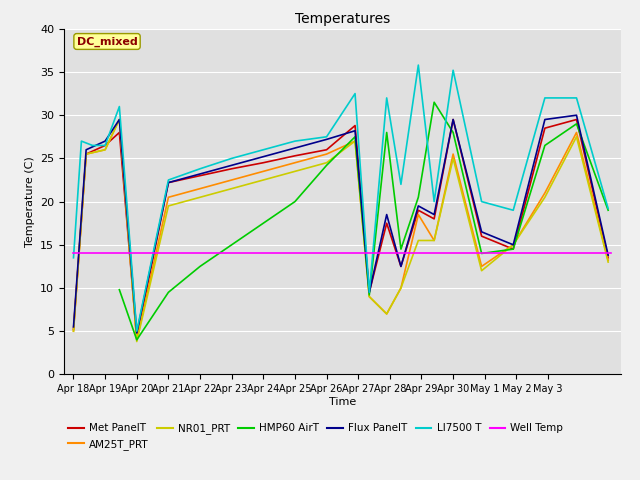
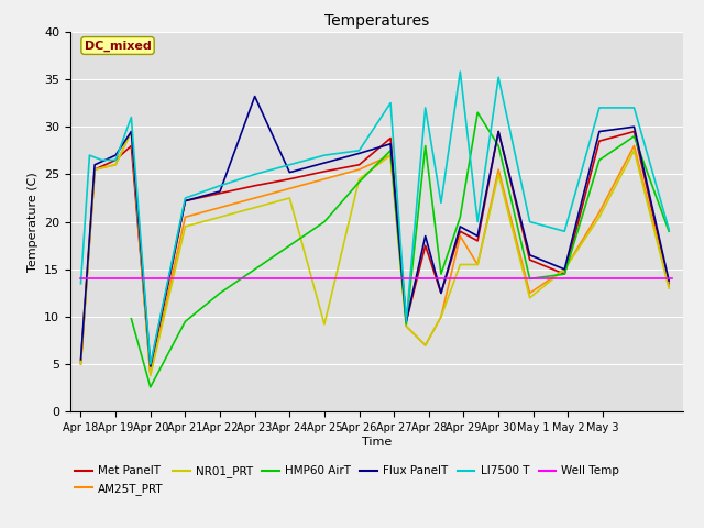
HMP60 AirT/Apr 20: 4.0 -> 2.6
Flux PanelT/Apr 23: 24.2 -> 33.2
NR01_PRT/Apr 25: 23.5 -> 9.2
